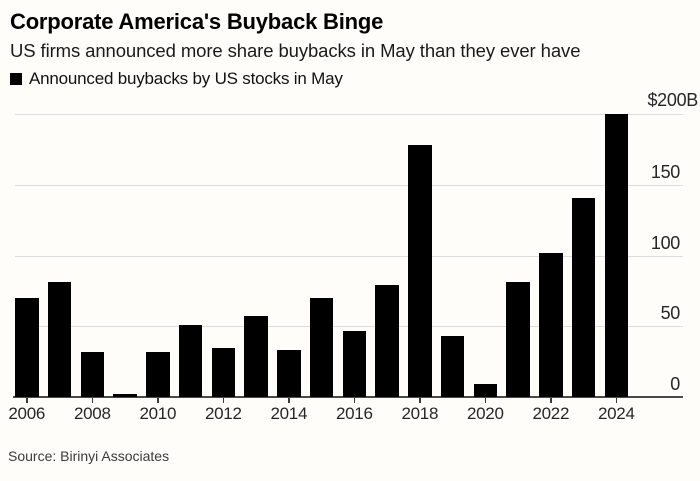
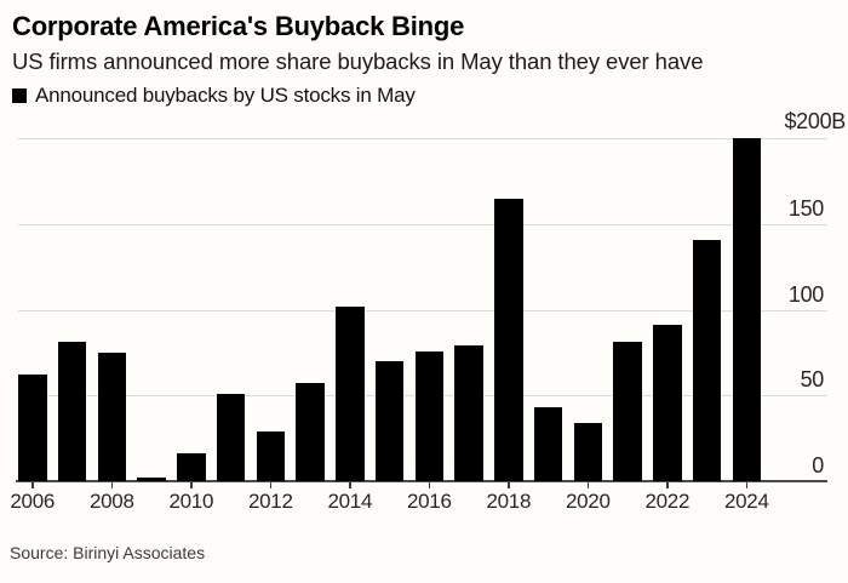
2006: 70 -> 62
2008: 32 -> 75
2010: 32 -> 16
2012: 35 -> 29
2014: 33 -> 102
2016: 47 -> 76
2018: 178 -> 165
2020: 9 -> 34
2022: 102 -> 91
